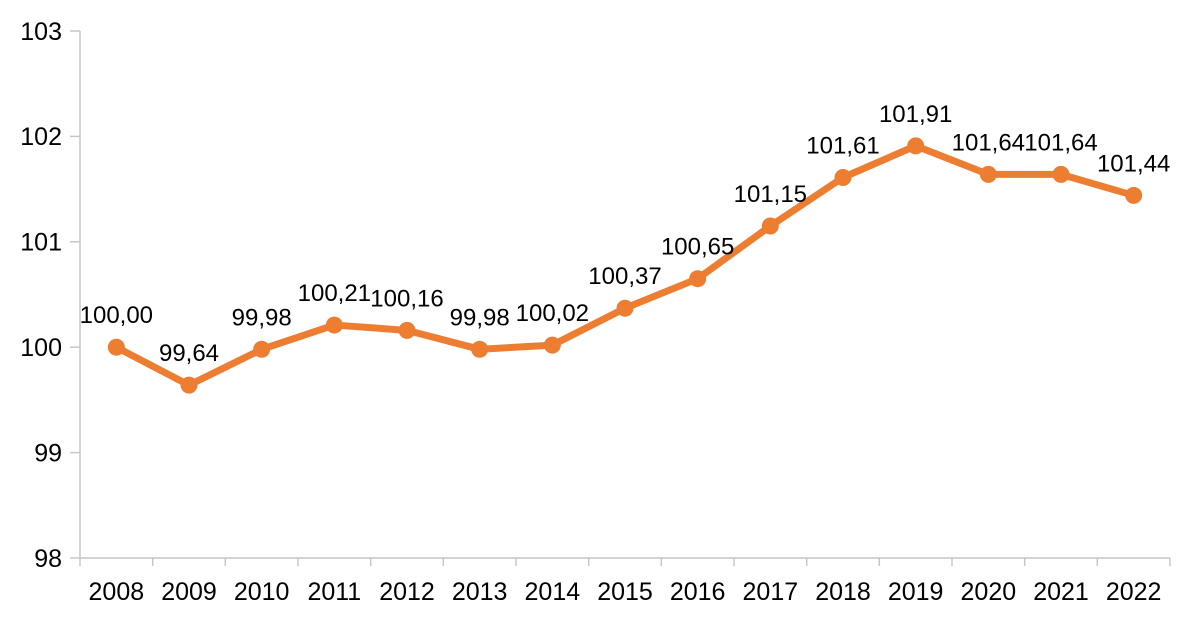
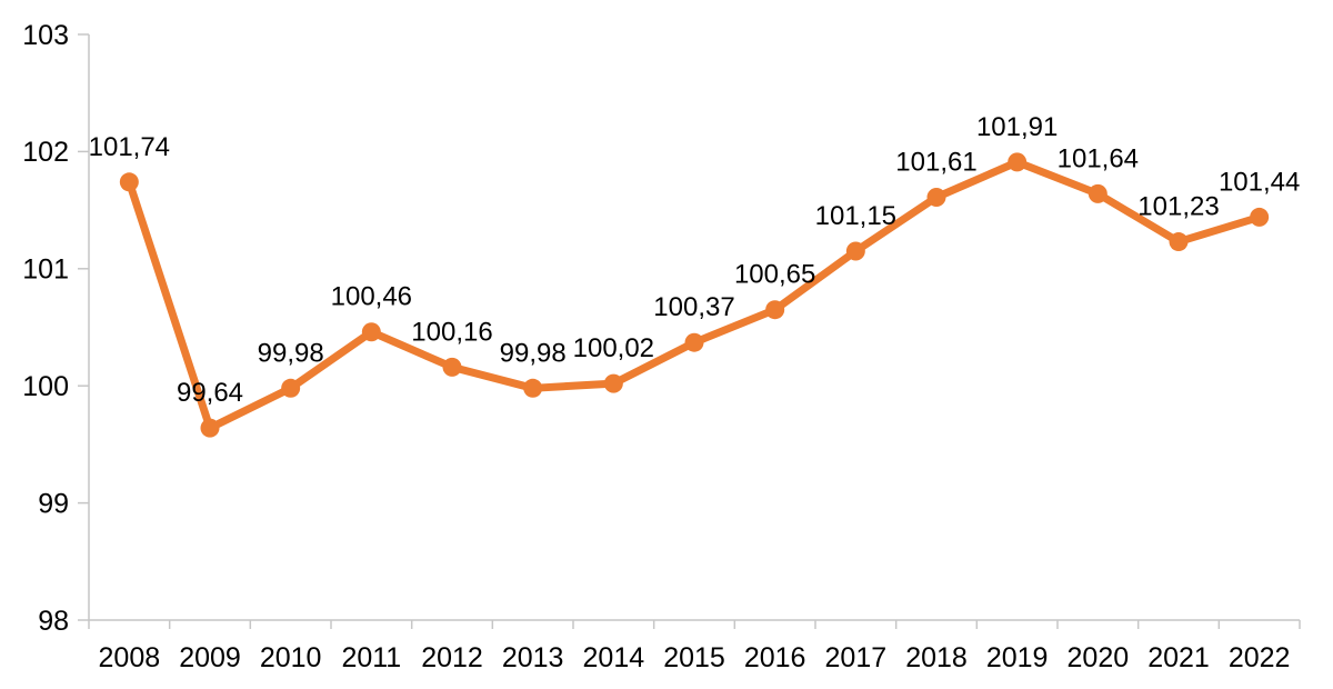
2008: 100,00 -> 101,74
2011: 100,21 -> 100,46
2021: 101,64 -> 101,23
